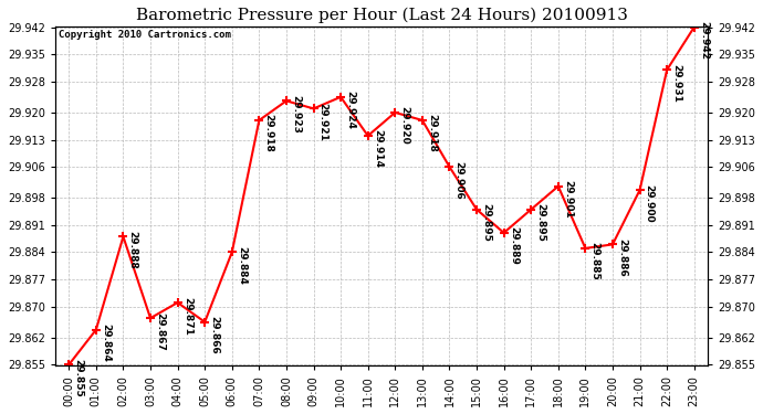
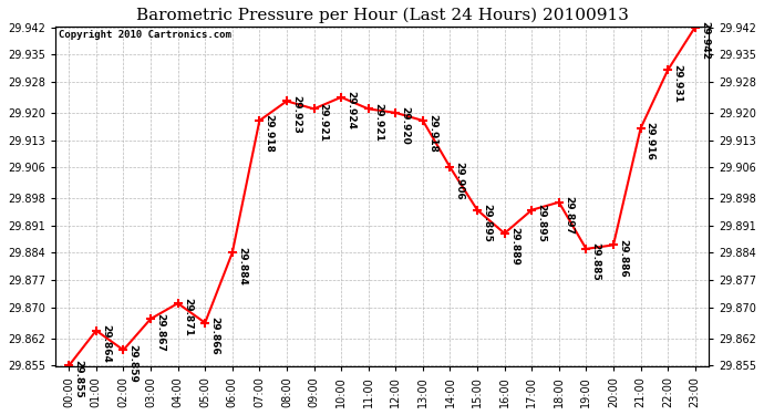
02:00: 29.888 -> 29.859
11:00: 29.914 -> 29.921
18:00: 29.901 -> 29.897
21:00: 29.900 -> 29.916
